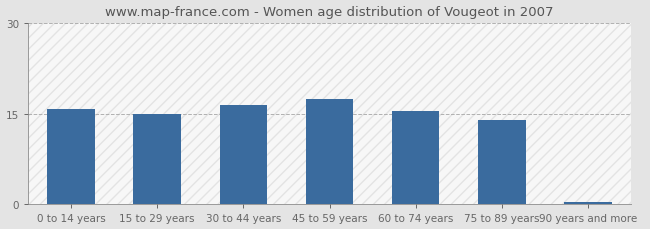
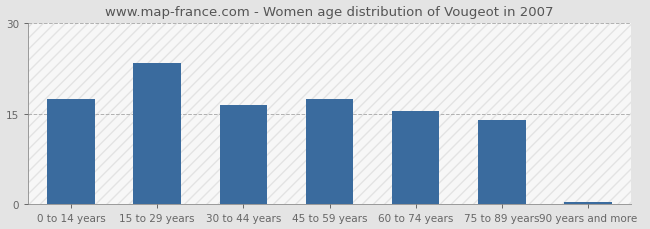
0 to 14 years: 15.8 -> 17.4
15 to 29 years: 15.0 -> 23.4
